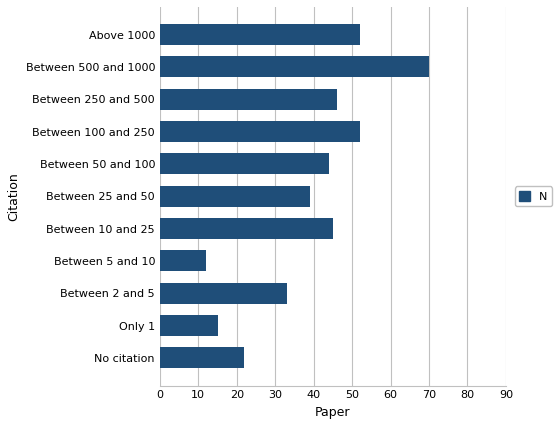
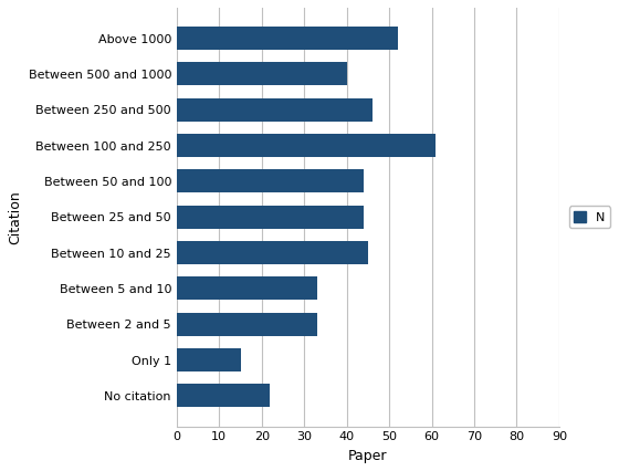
Between 500 and 1000: 70 -> 40
Between 100 and 250: 52 -> 61
Between 25 and 50: 39 -> 44
Between 5 and 10: 12 -> 33
